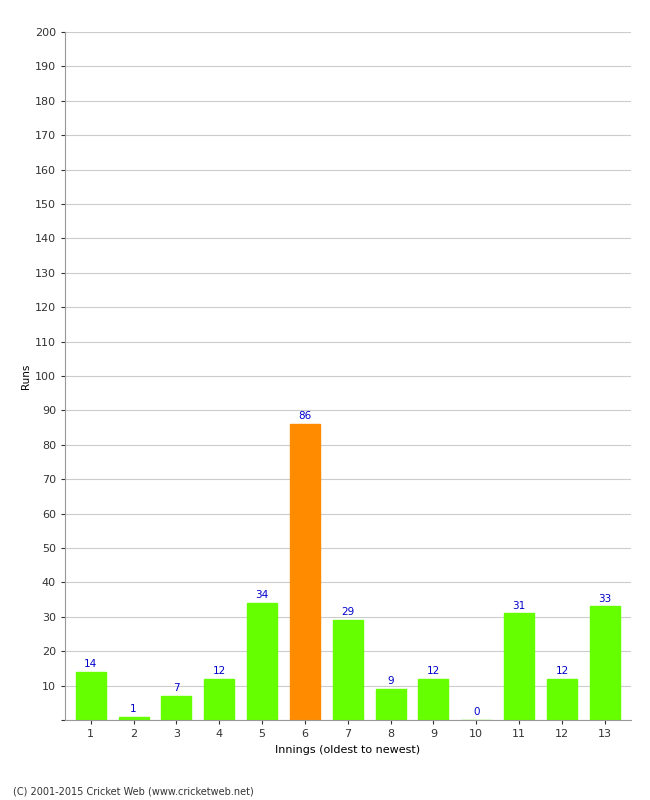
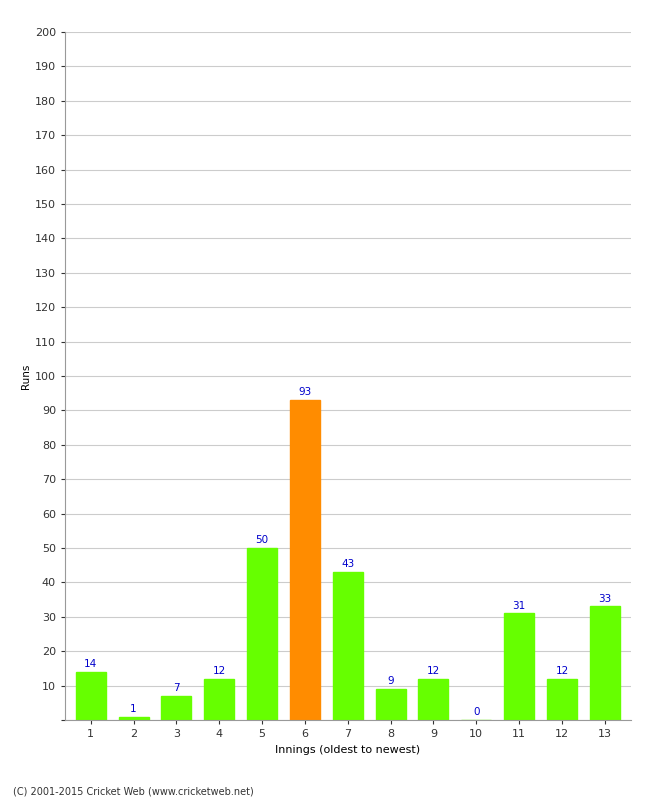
5: 34 -> 50
6: 86 -> 93
7: 29 -> 43
